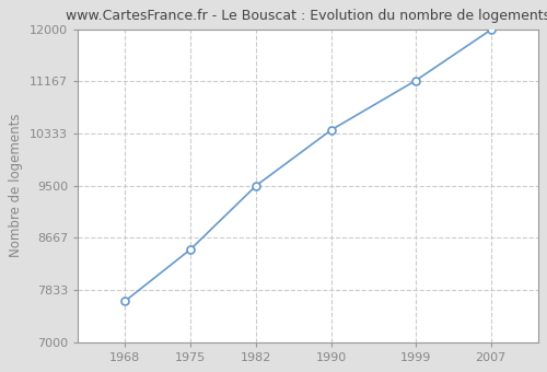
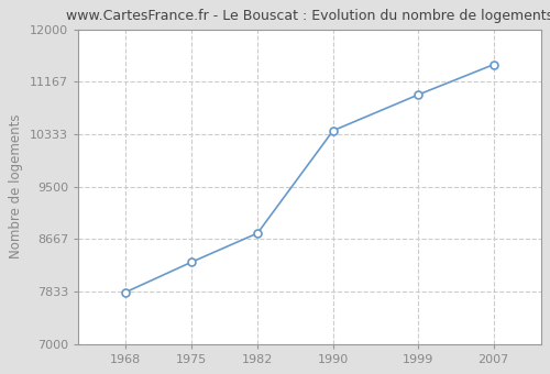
1968: 7650 -> 7820
1975: 8480 -> 8300
1982: 9500 -> 8760
1999: 11180 -> 10960
2007: 11990 -> 11440
